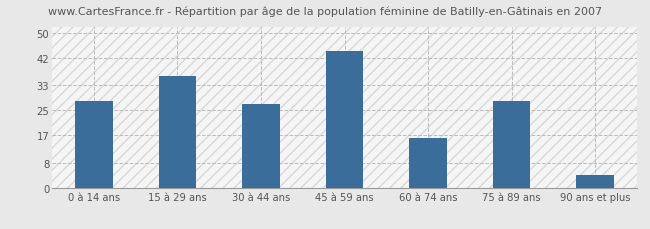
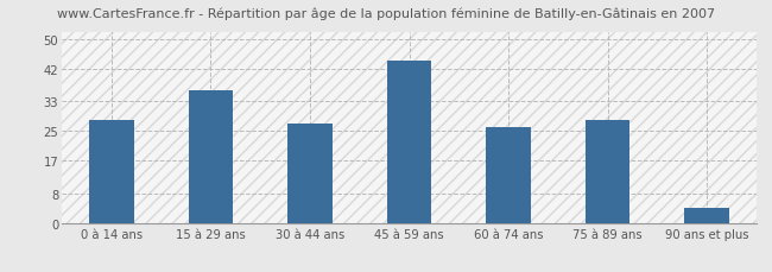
60 à 74 ans: 16 -> 26
